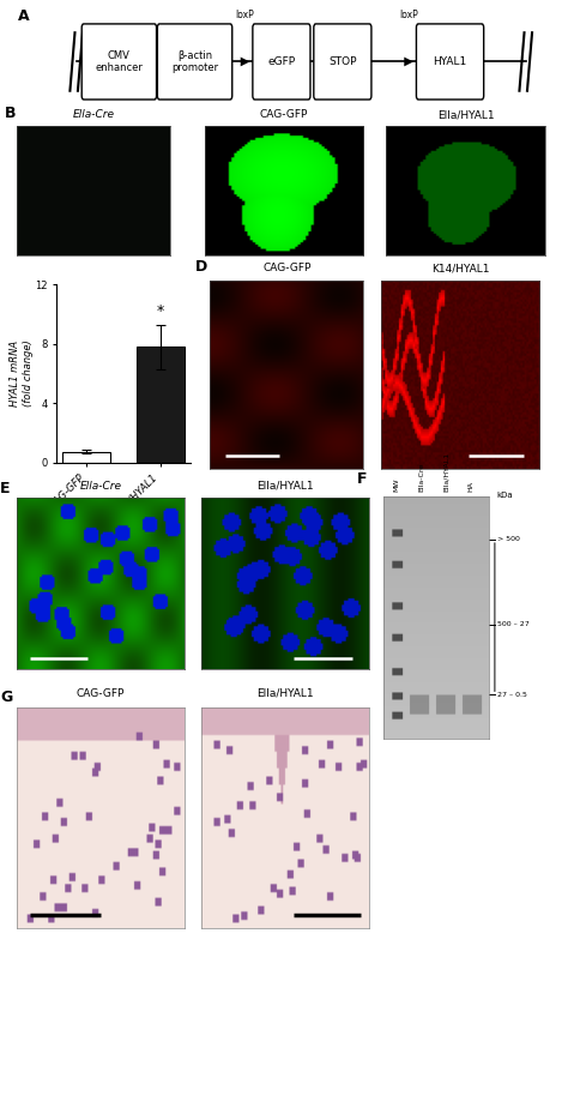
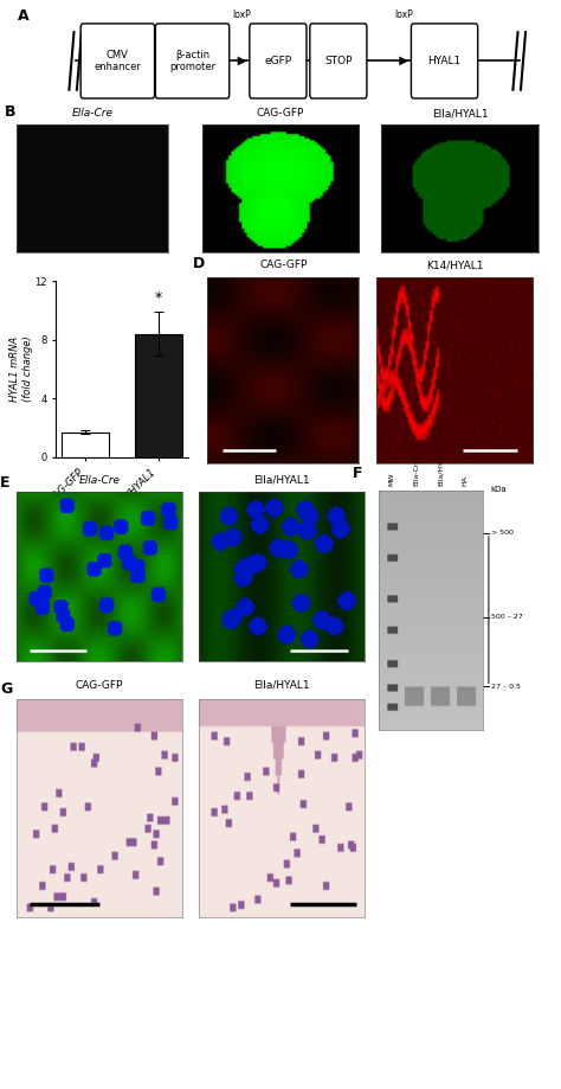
CAG-GFP: 0.8 -> 1.7
Ella/HYAL1: 7.8 -> 8.4
